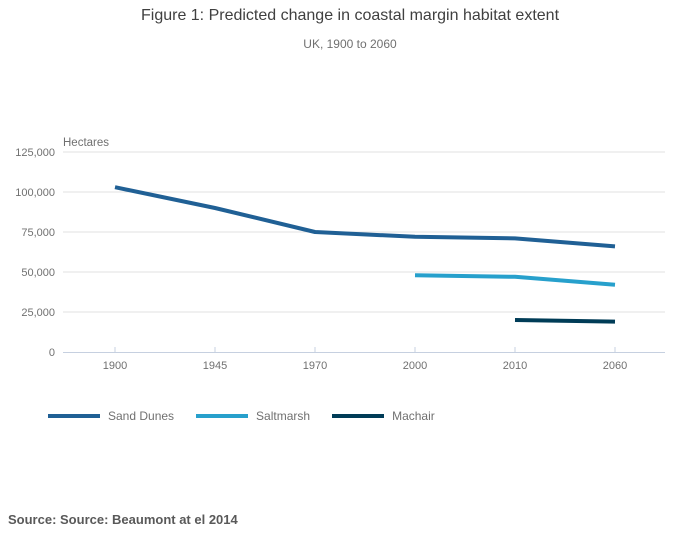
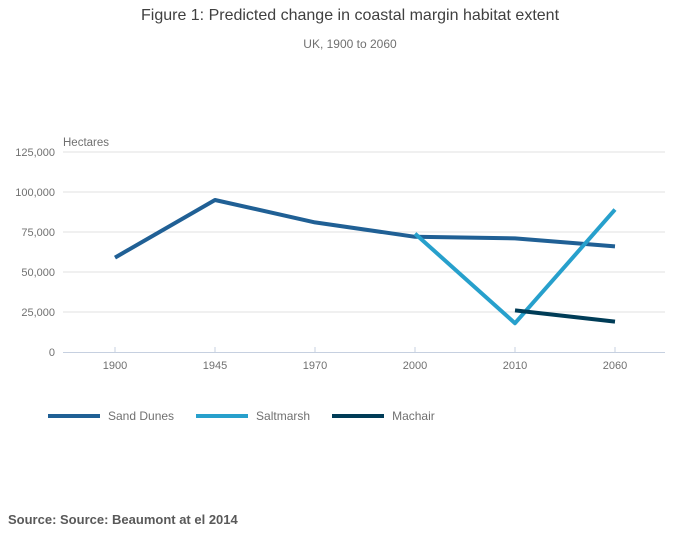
Sand Dunes/1900: 103000 -> 59000
Sand Dunes/1945: 90000 -> 95000
Sand Dunes/1970: 75000 -> 81000
Saltmarsh/2000: 48000 -> 74000
Saltmarsh/2010: 47000 -> 18000
Machair/2010: 20000 -> 26000
Saltmarsh/2060: 42000 -> 89000
